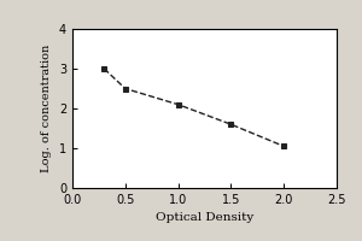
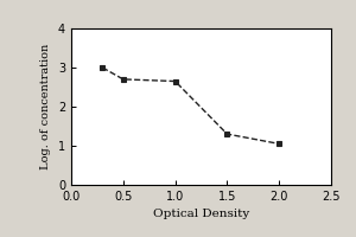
0.5: 2.50 -> 2.70
1.0: 2.10 -> 2.65
1.5: 1.60 -> 1.30
